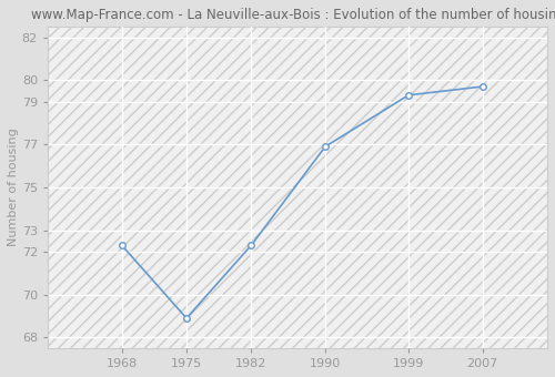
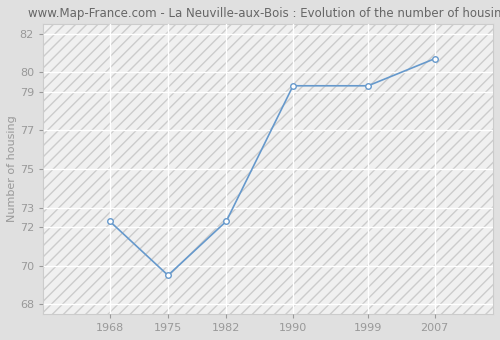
1975: 68.9 -> 69.5
1990: 76.9 -> 79.3
2007: 79.7 -> 80.7
